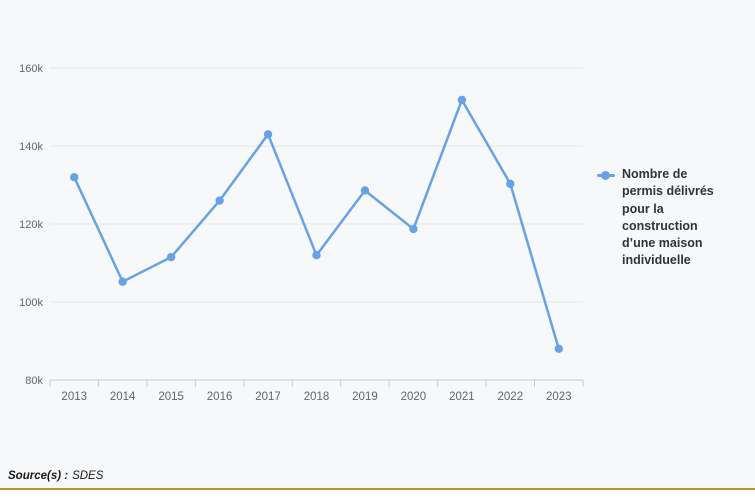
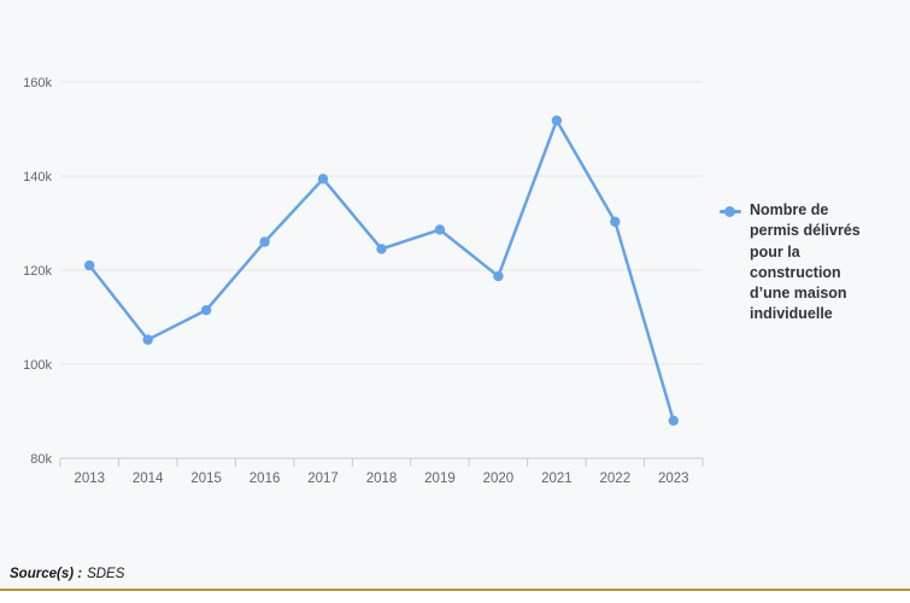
2013: 132k -> 121k
2017: 143k -> 139k
2018: 112k -> 124k
